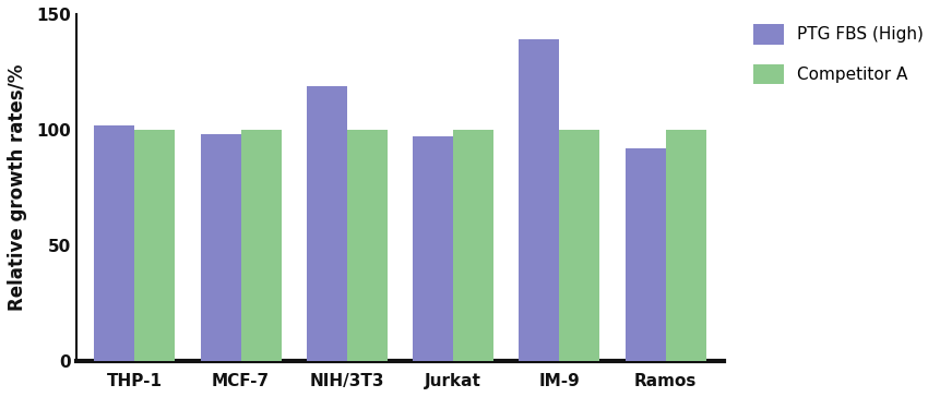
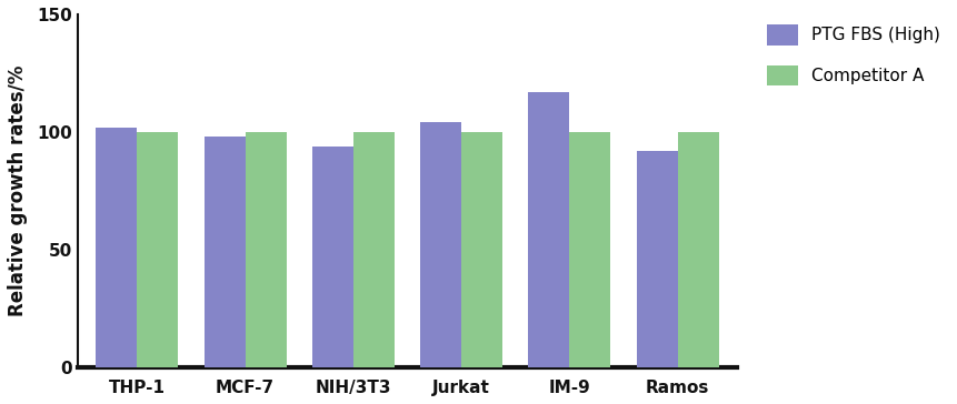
PTG FBS (High)/NIH/3T3: 119 -> 94
PTG FBS (High)/Jurkat: 97 -> 104
PTG FBS (High)/IM-9: 139 -> 117
